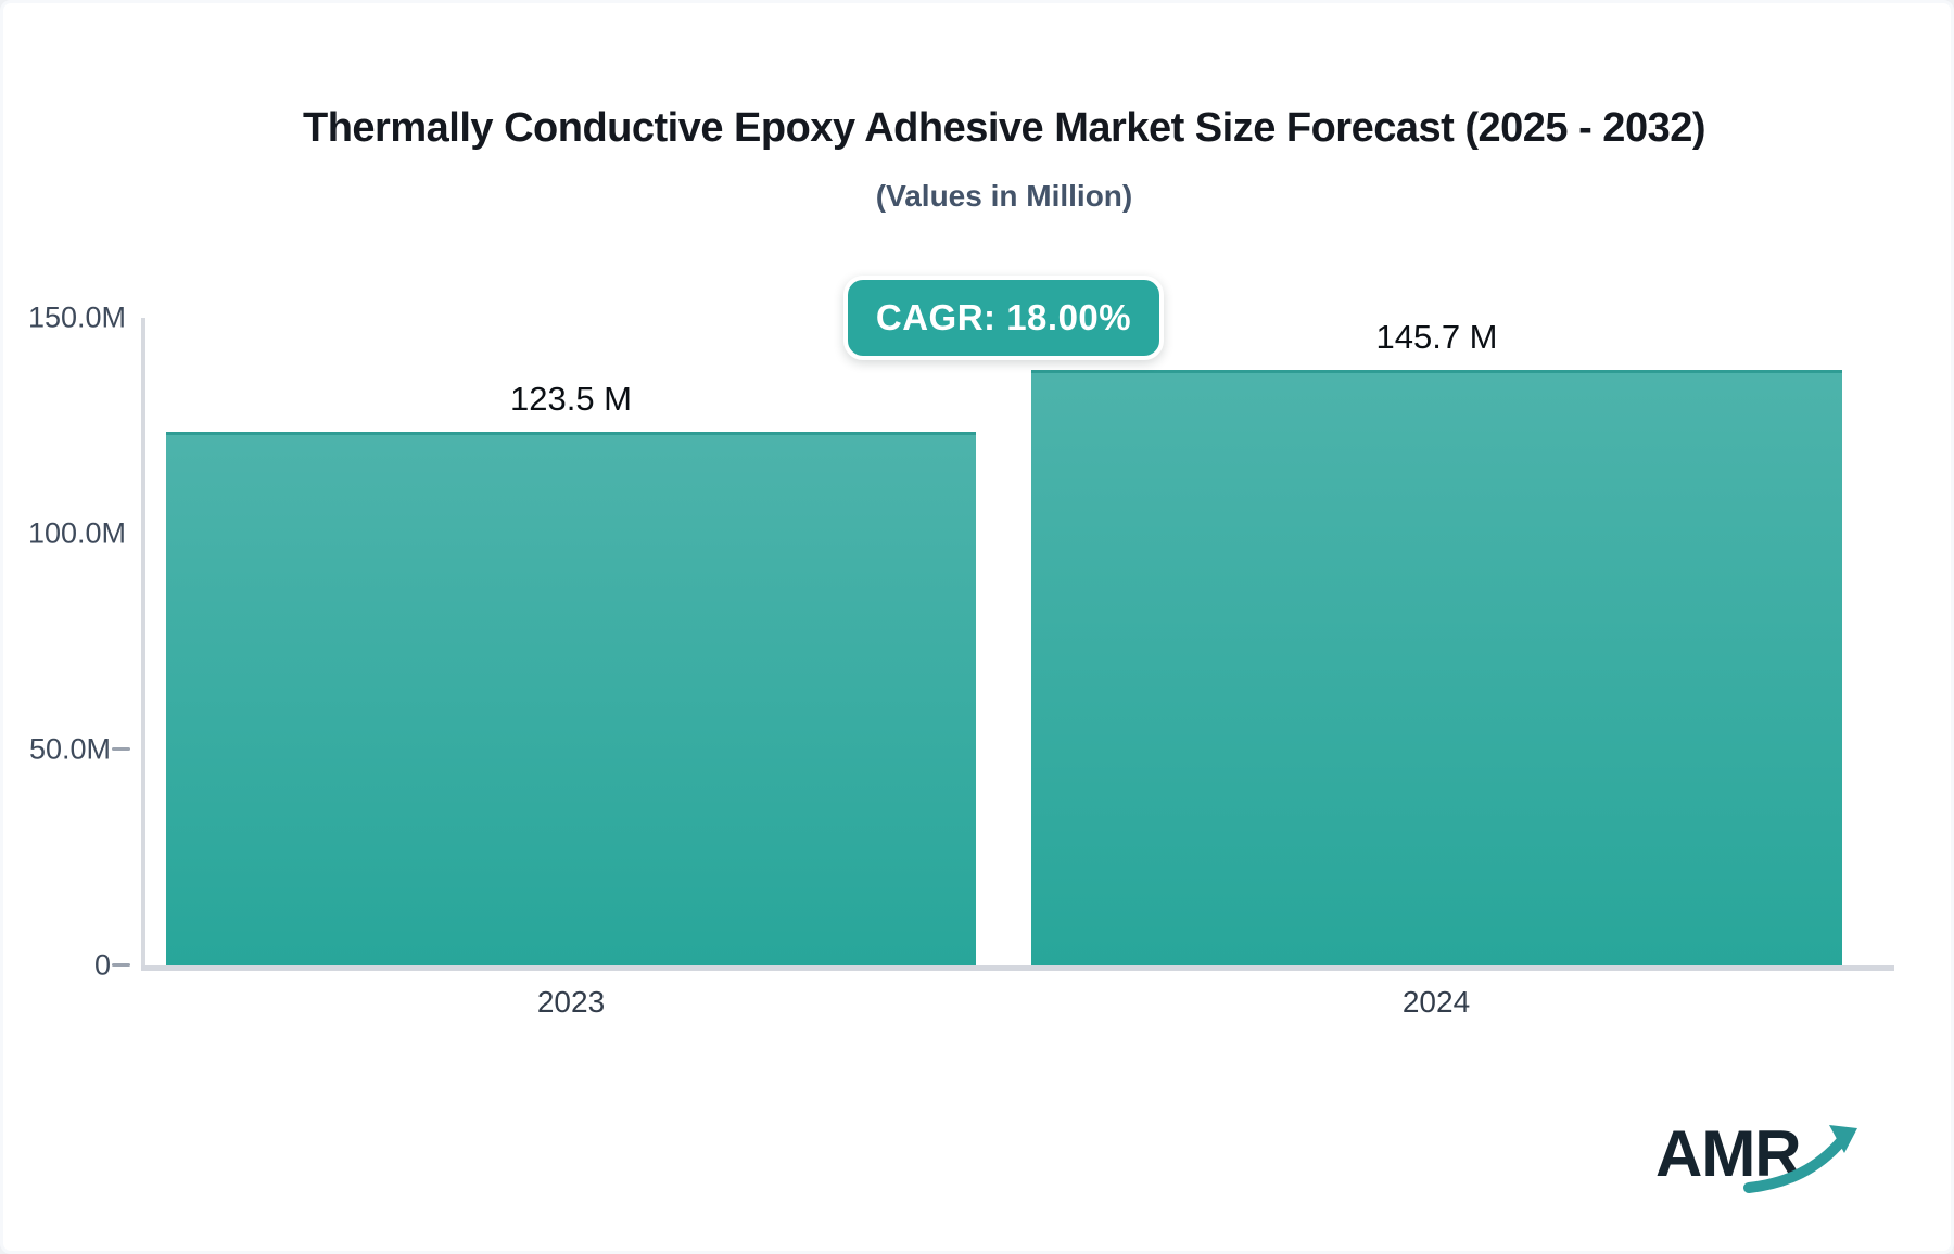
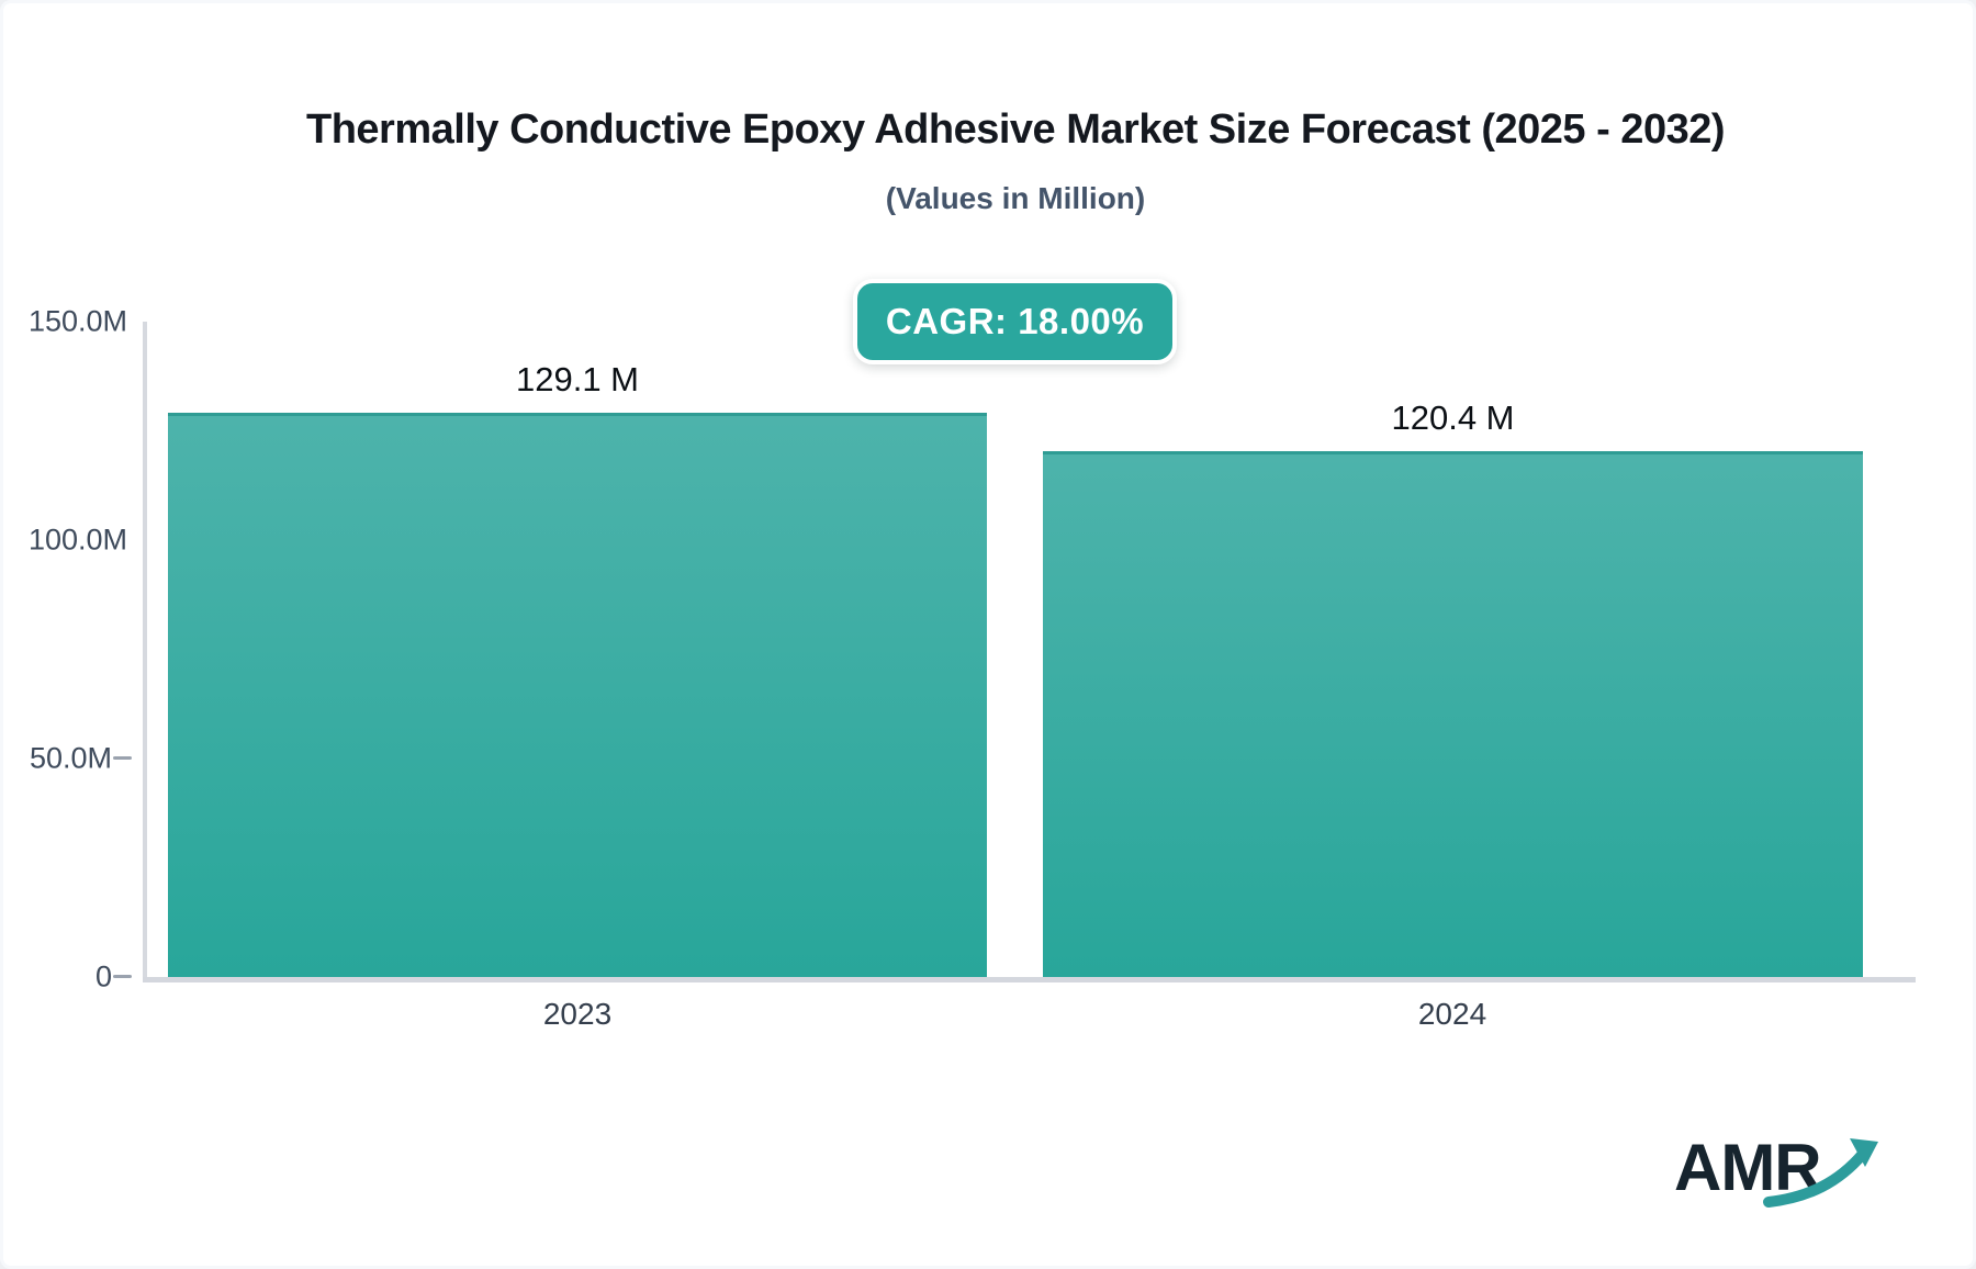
2023: 123.5 -> 129.1
2024: 145.7 -> 120.4
